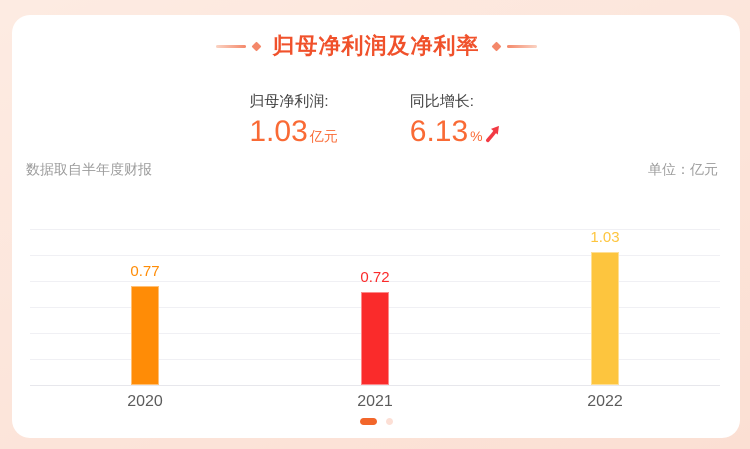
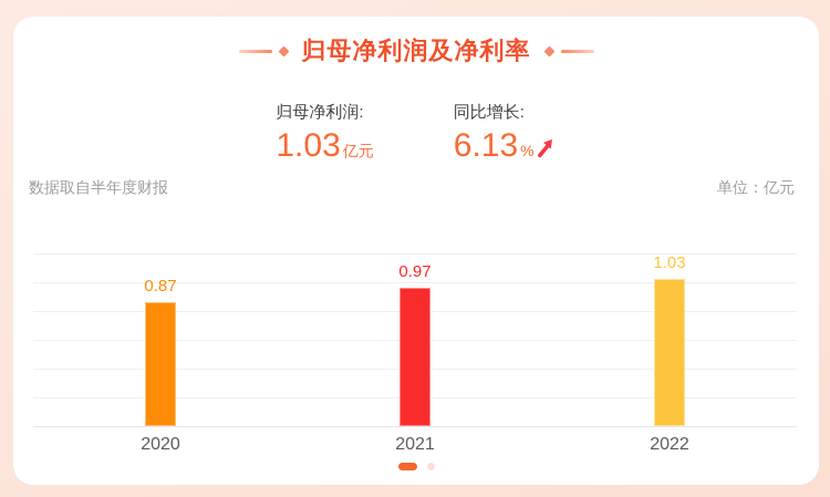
2020: 0.77 -> 0.87
2021: 0.72 -> 0.97
